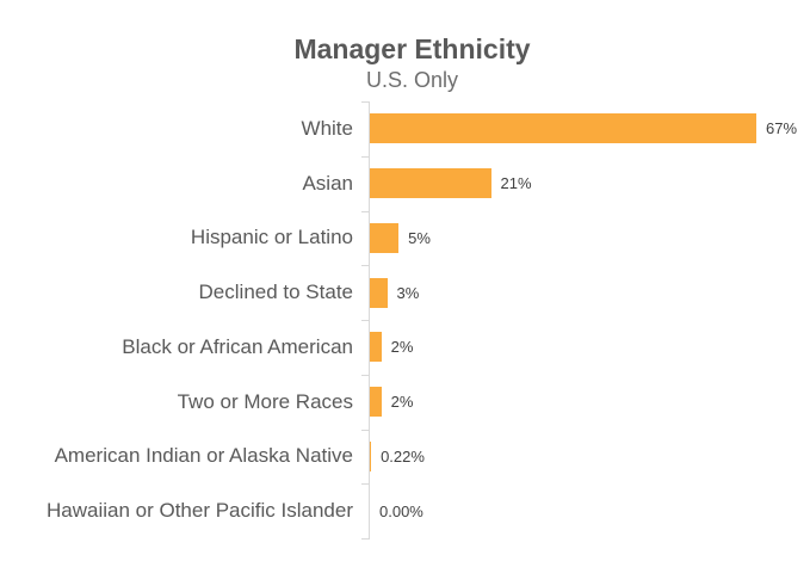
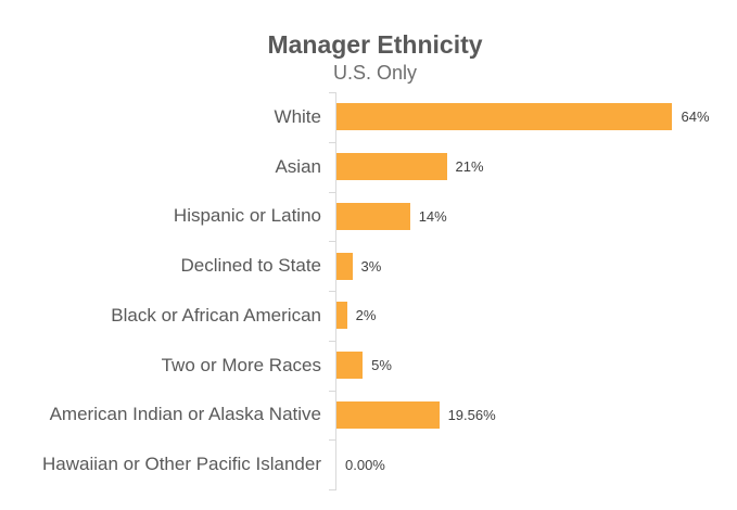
White: 67% -> 64%
Hispanic or Latino: 5% -> 14%
Two or More Races: 2% -> 5%
American Indian or Alaska Native: 0.22% -> 19.56%
